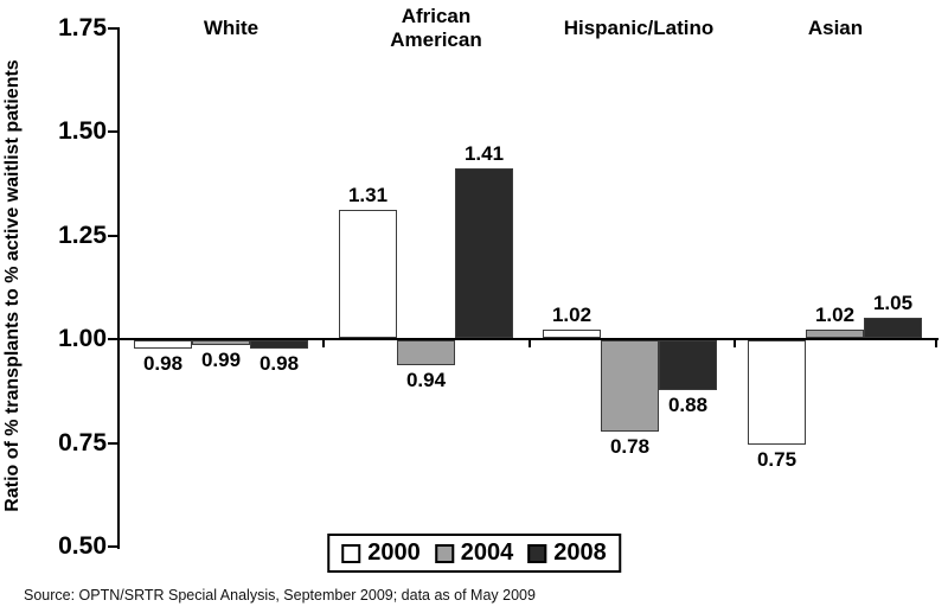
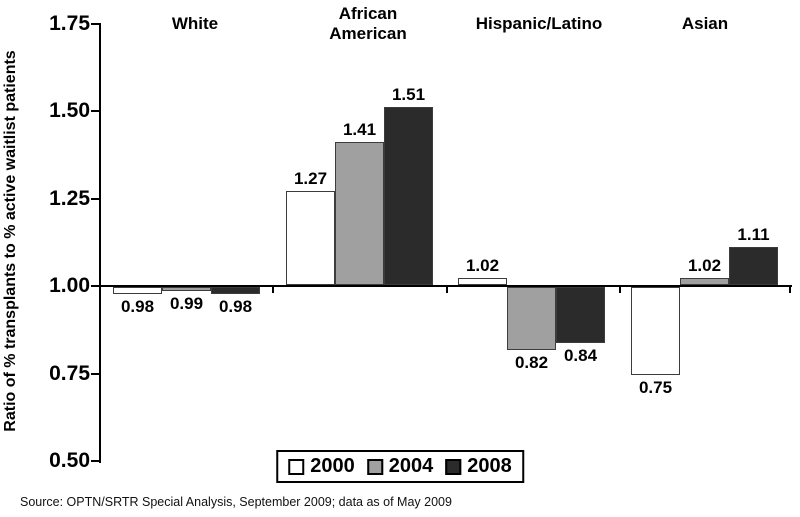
2000/African American: 1.31 -> 1.27
2004/African American: 0.94 -> 1.41
2008/African American: 1.41 -> 1.51
2004/Hispanic/Latino: 0.78 -> 0.82
2008/Hispanic/Latino: 0.88 -> 0.84
2008/Asian: 1.05 -> 1.11
